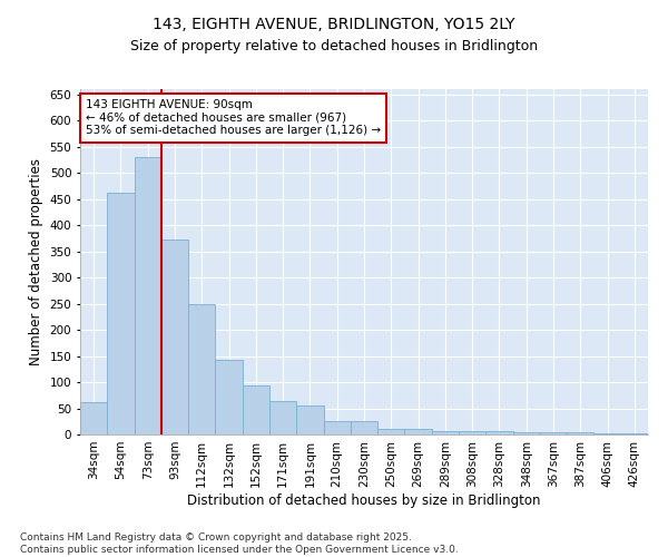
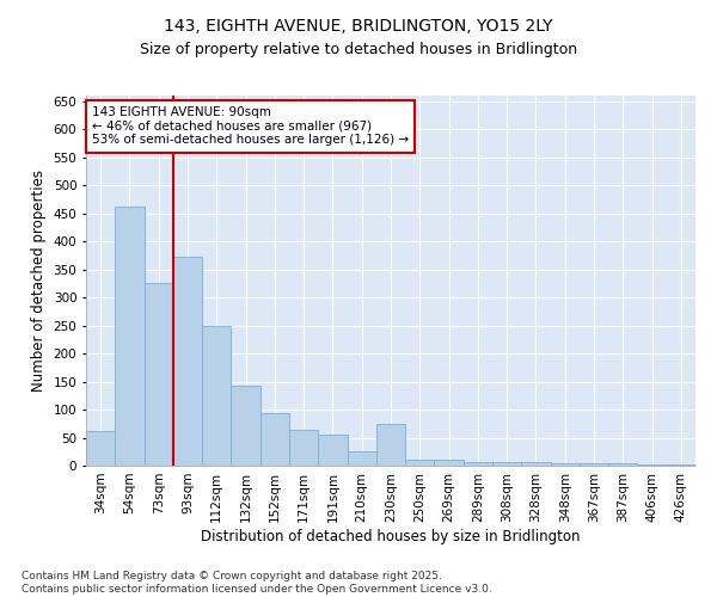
73sqm: 530 -> 325
230sqm: 25 -> 75
